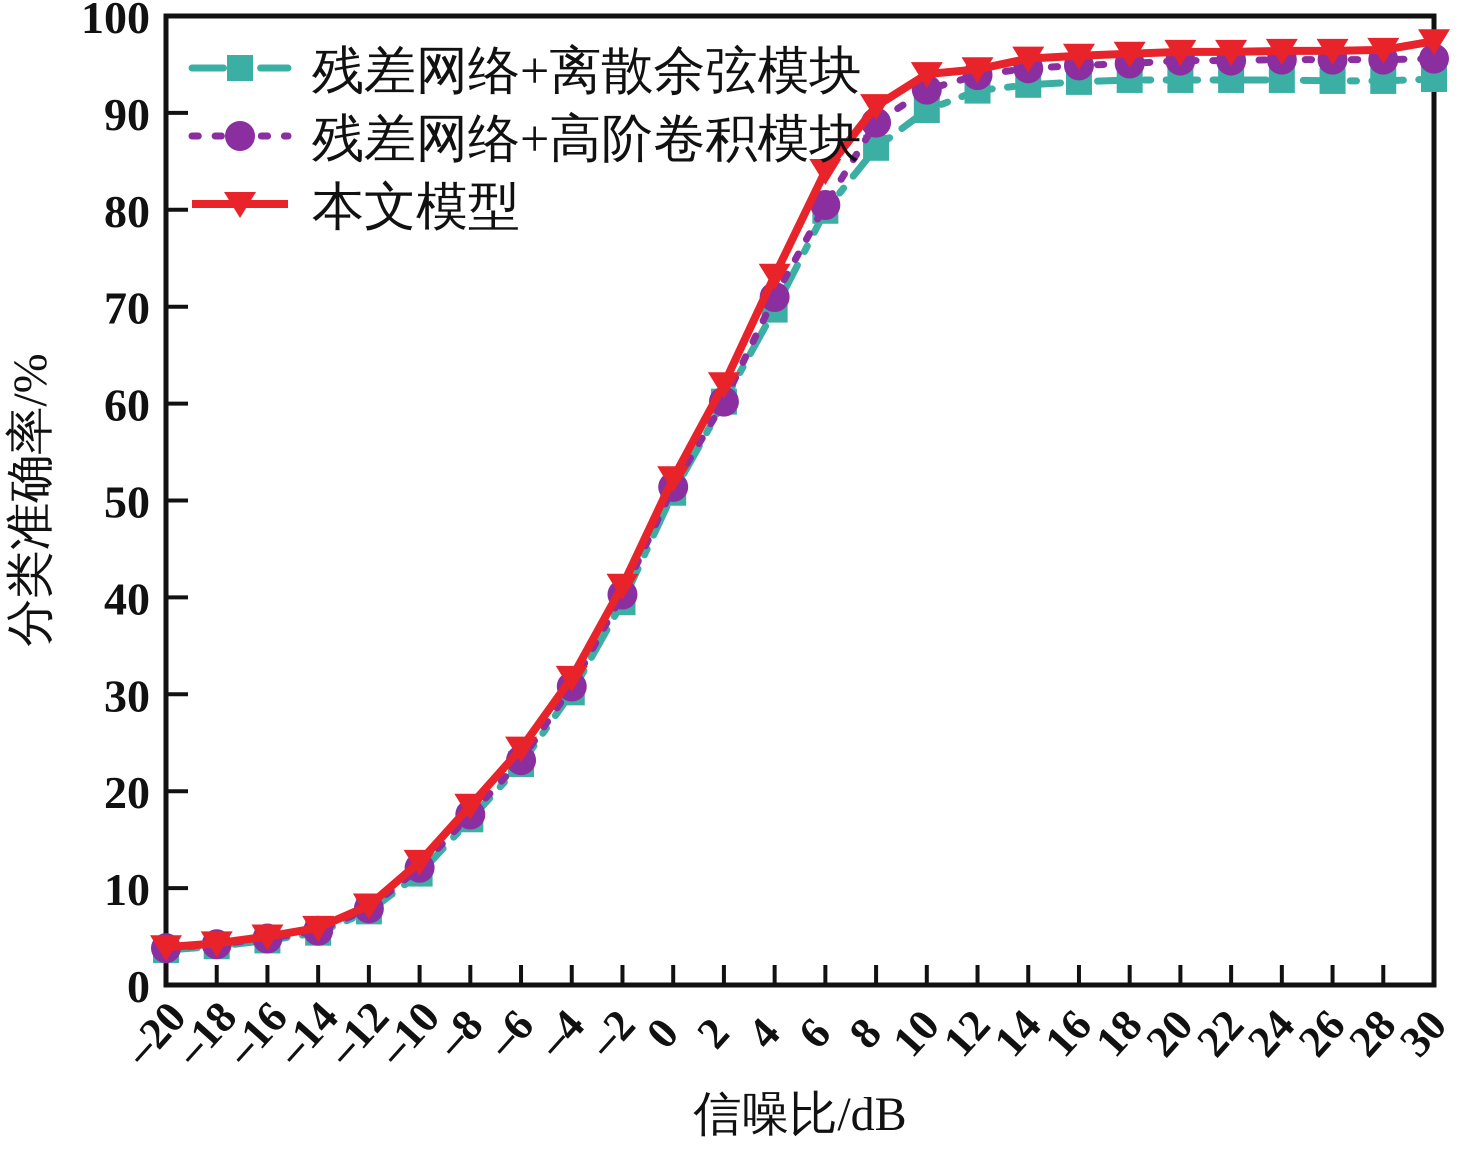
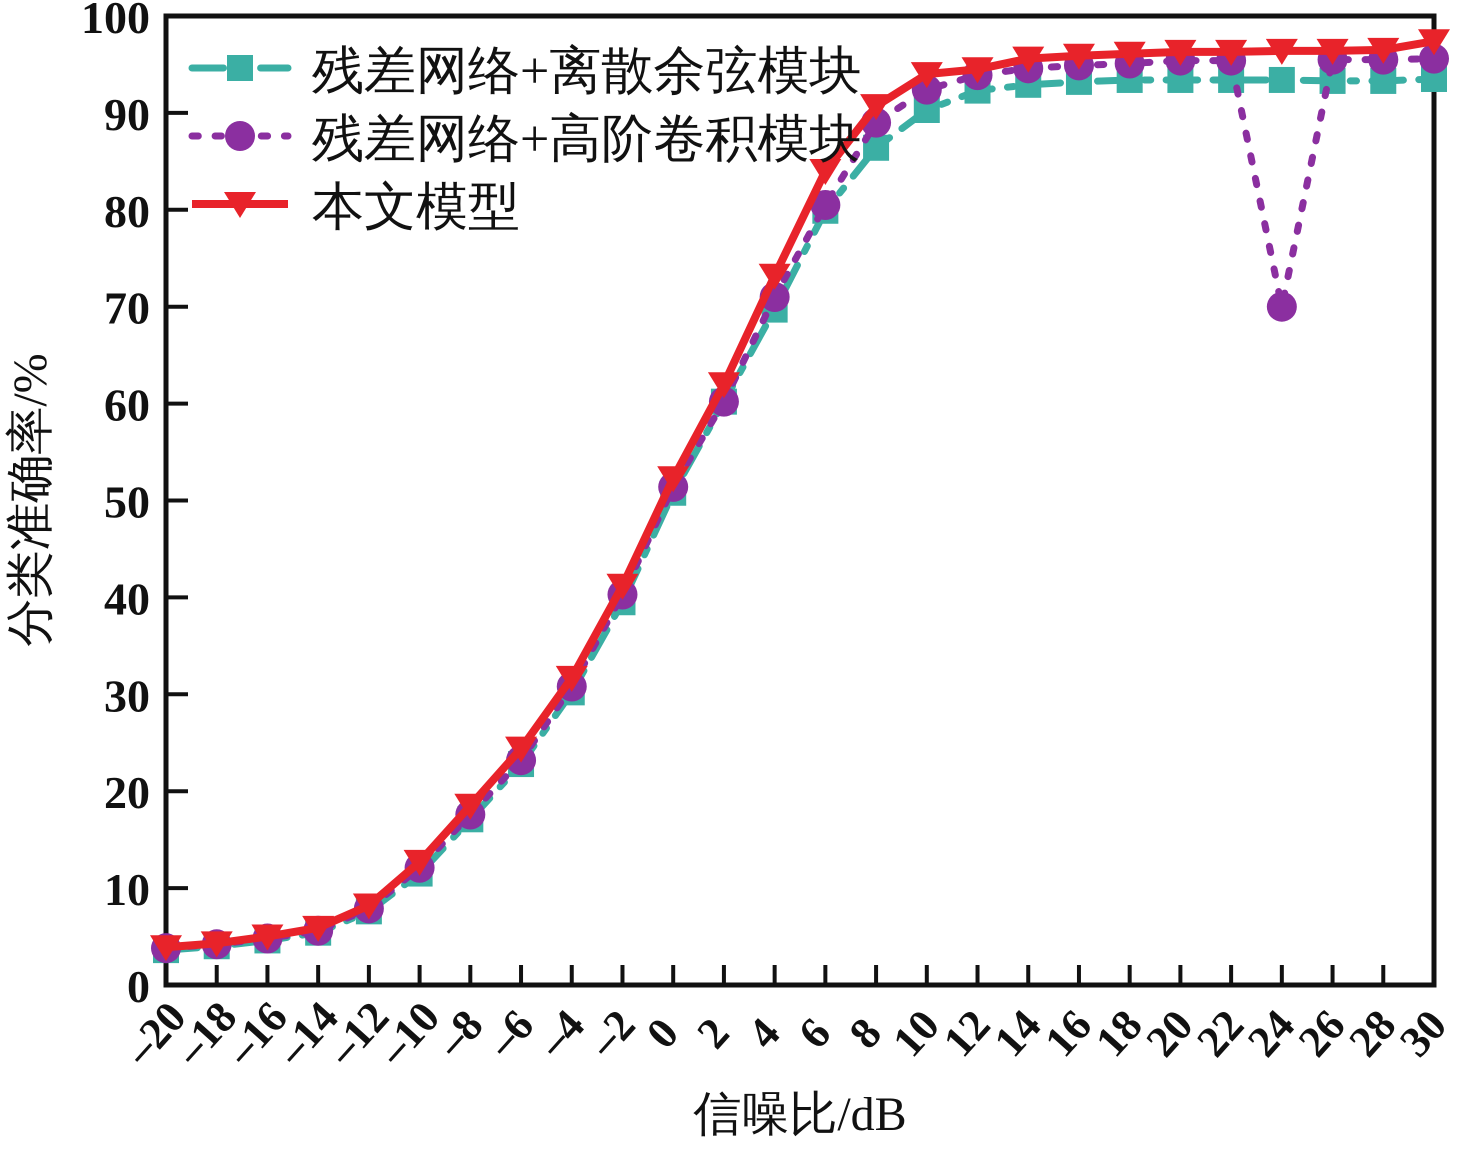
残差网络+高阶卷积模块/24: 96 -> 70
